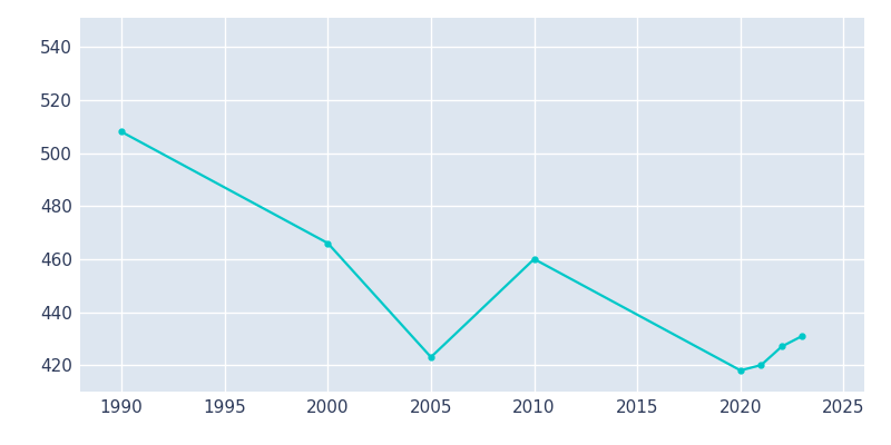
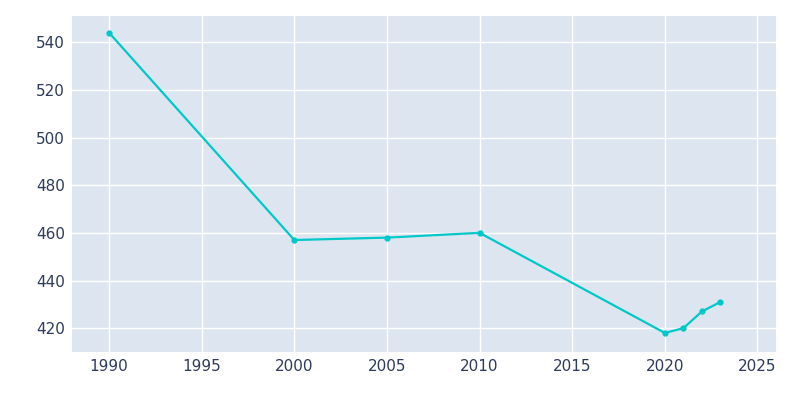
1990: 508 -> 544
2000: 466 -> 457
2005: 423 -> 458
